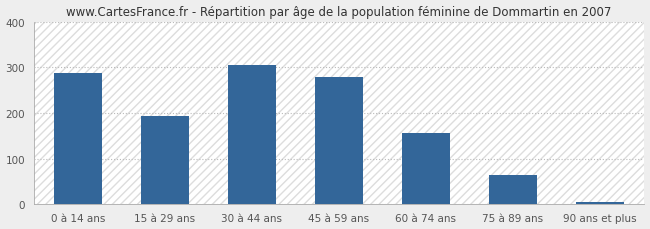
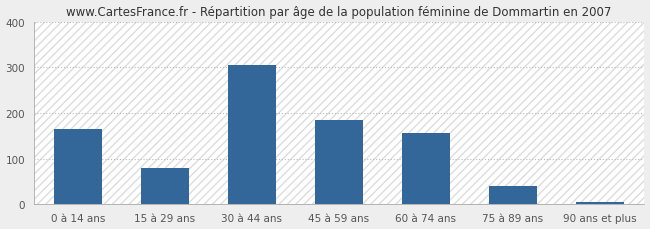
0 à 14 ans: 288 -> 165
15 à 29 ans: 194 -> 80
45 à 59 ans: 278 -> 185
75 à 89 ans: 64 -> 40
